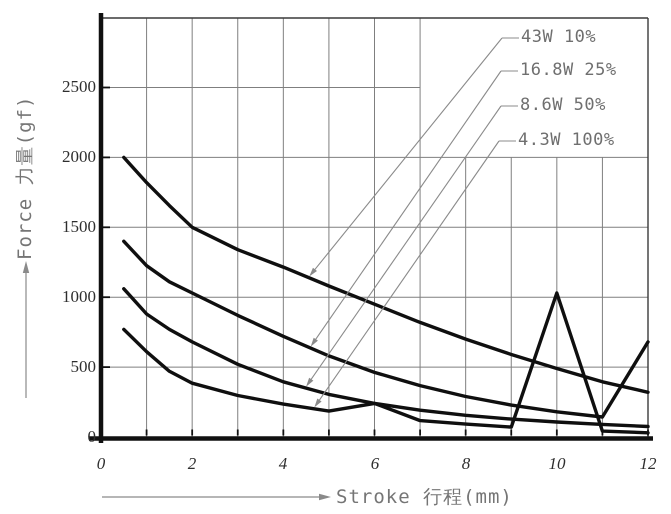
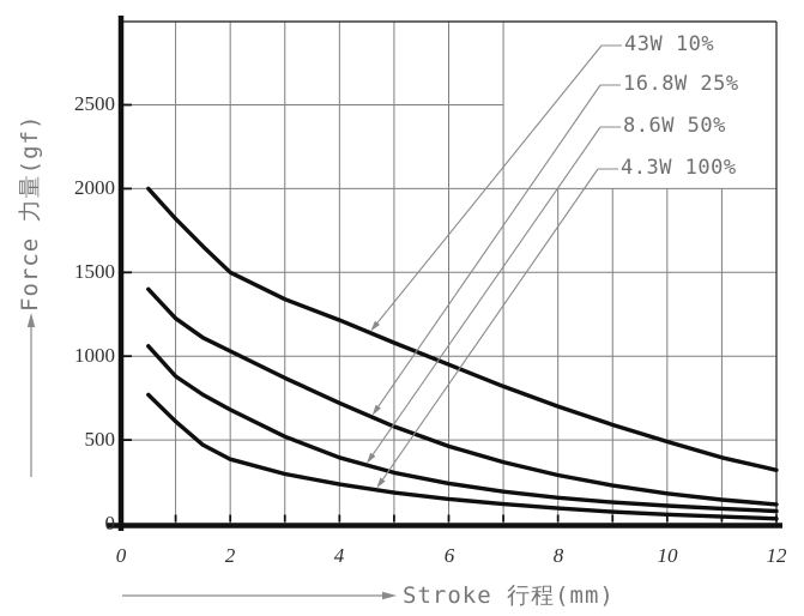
4.3W 100%/6: 240 -> 150
4.3W 100%/10: 1030 -> 60
16.8W 25%/12: 680 -> 120
